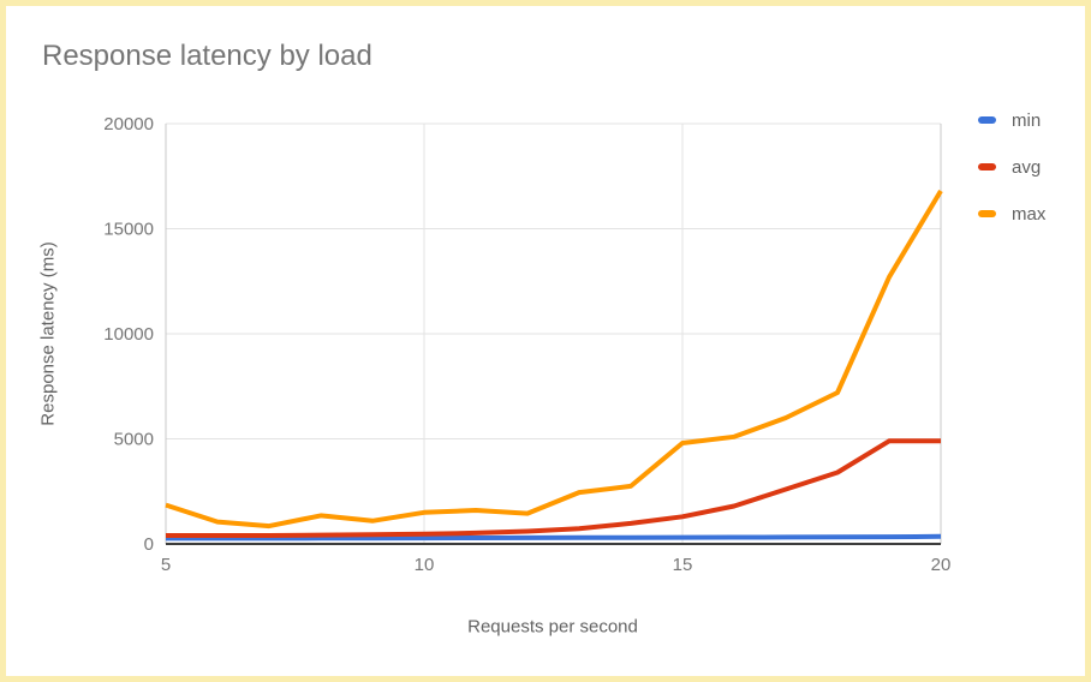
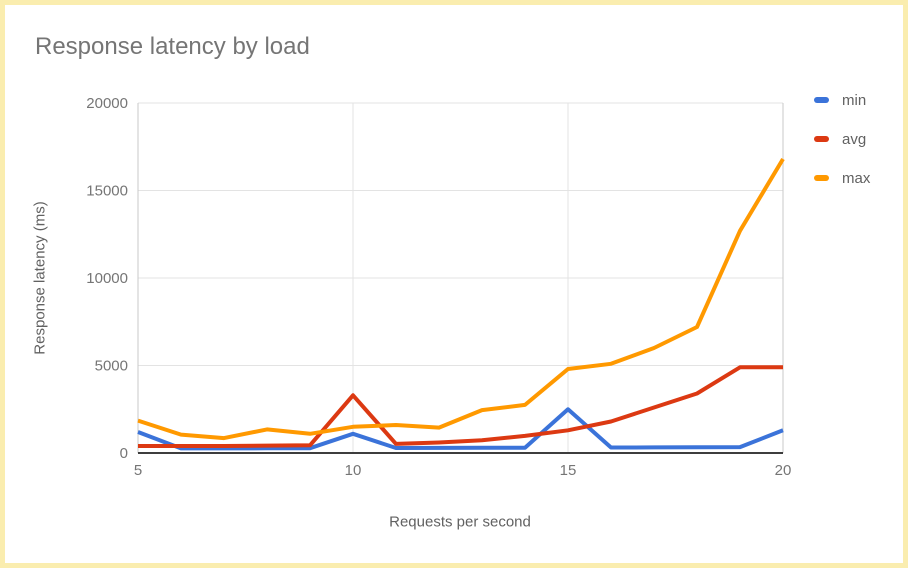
min/5: 300 -> 1200
min/10: 300 -> 1100
avg/10: 500 -> 3300
min/15: 300 -> 2500
min/20: 400 -> 1300
